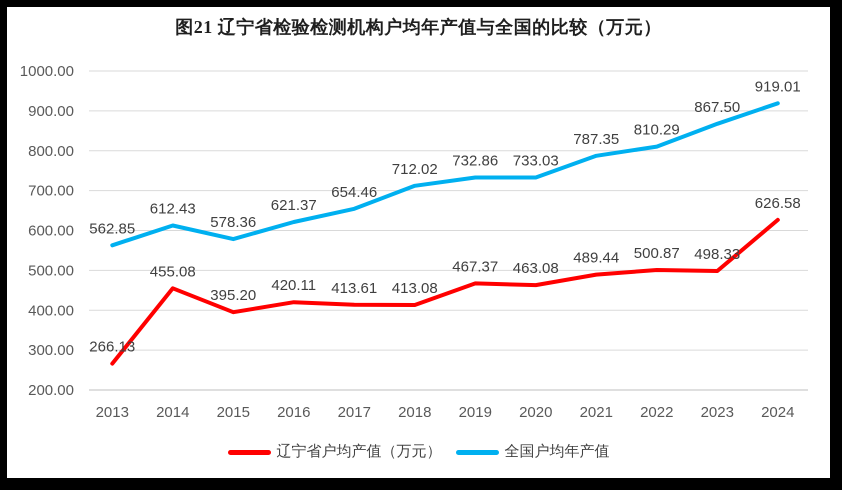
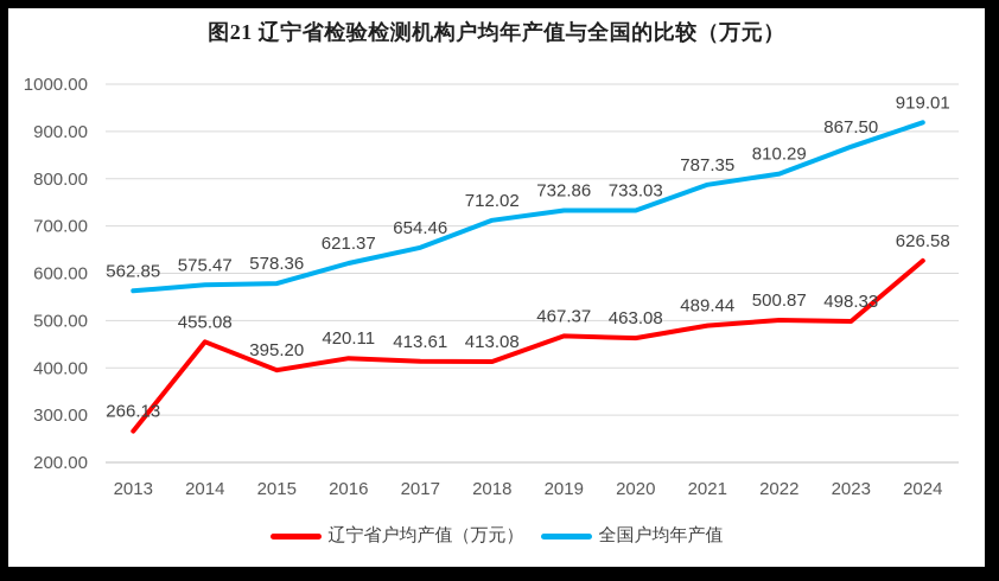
全国户均年产值/2014: 612.43 -> 575.47
